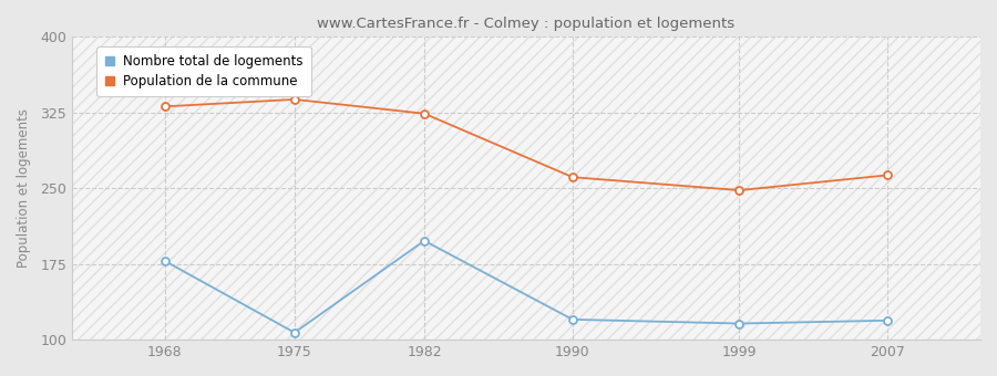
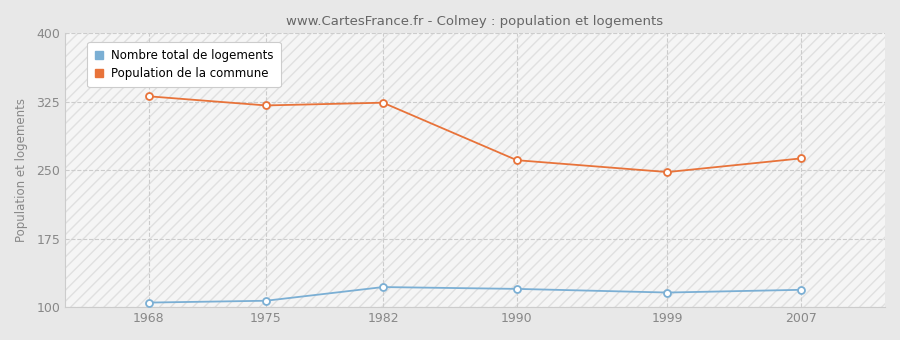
Nombre total de logements/1968: 178 -> 105
Population de la commune/1975: 338 -> 321
Nombre total de logements/1982: 198 -> 122
